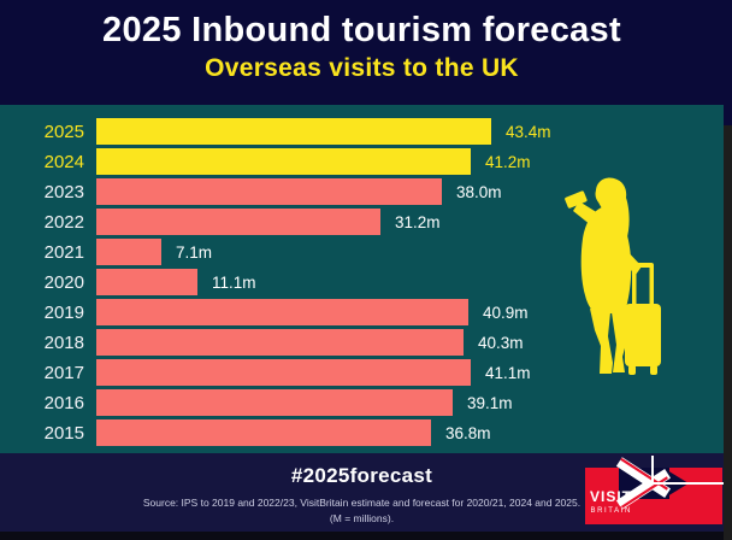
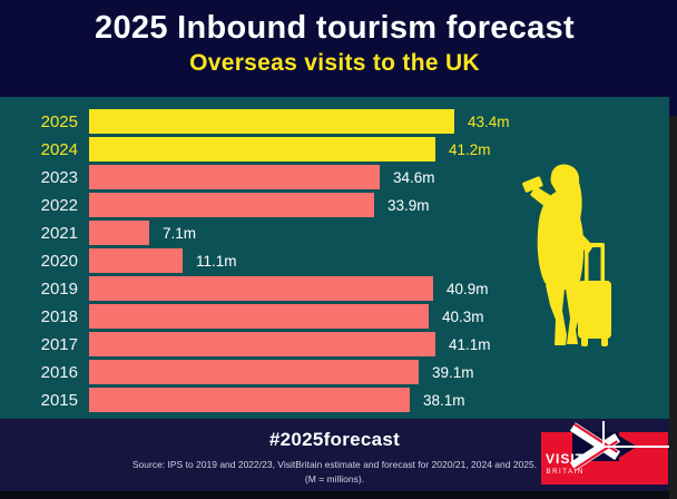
2023: 38.0m -> 34.6m
2022: 31.2m -> 33.9m
2015: 36.8m -> 38.1m
